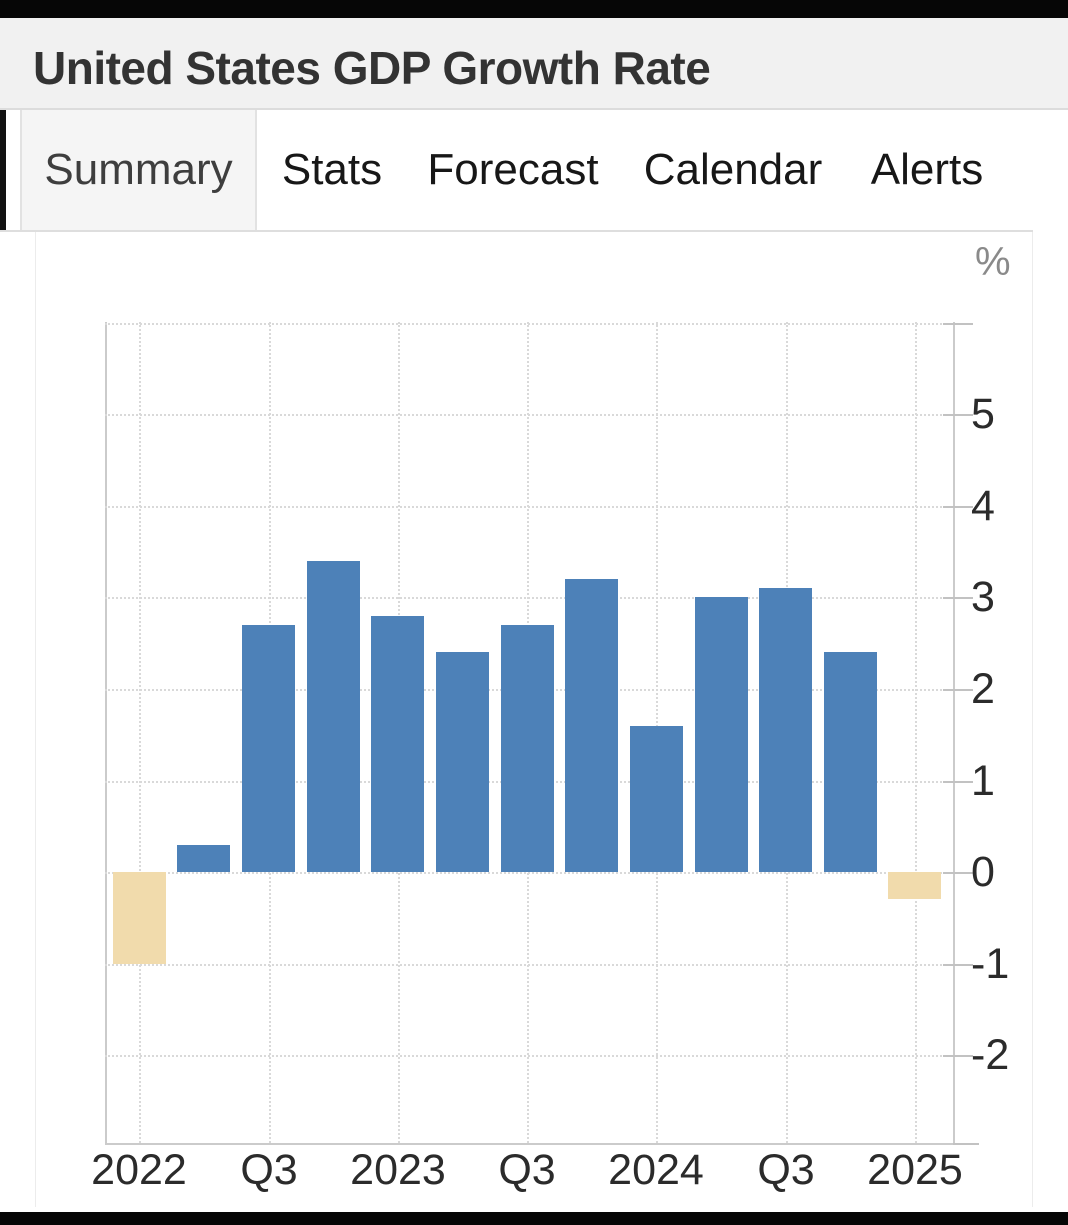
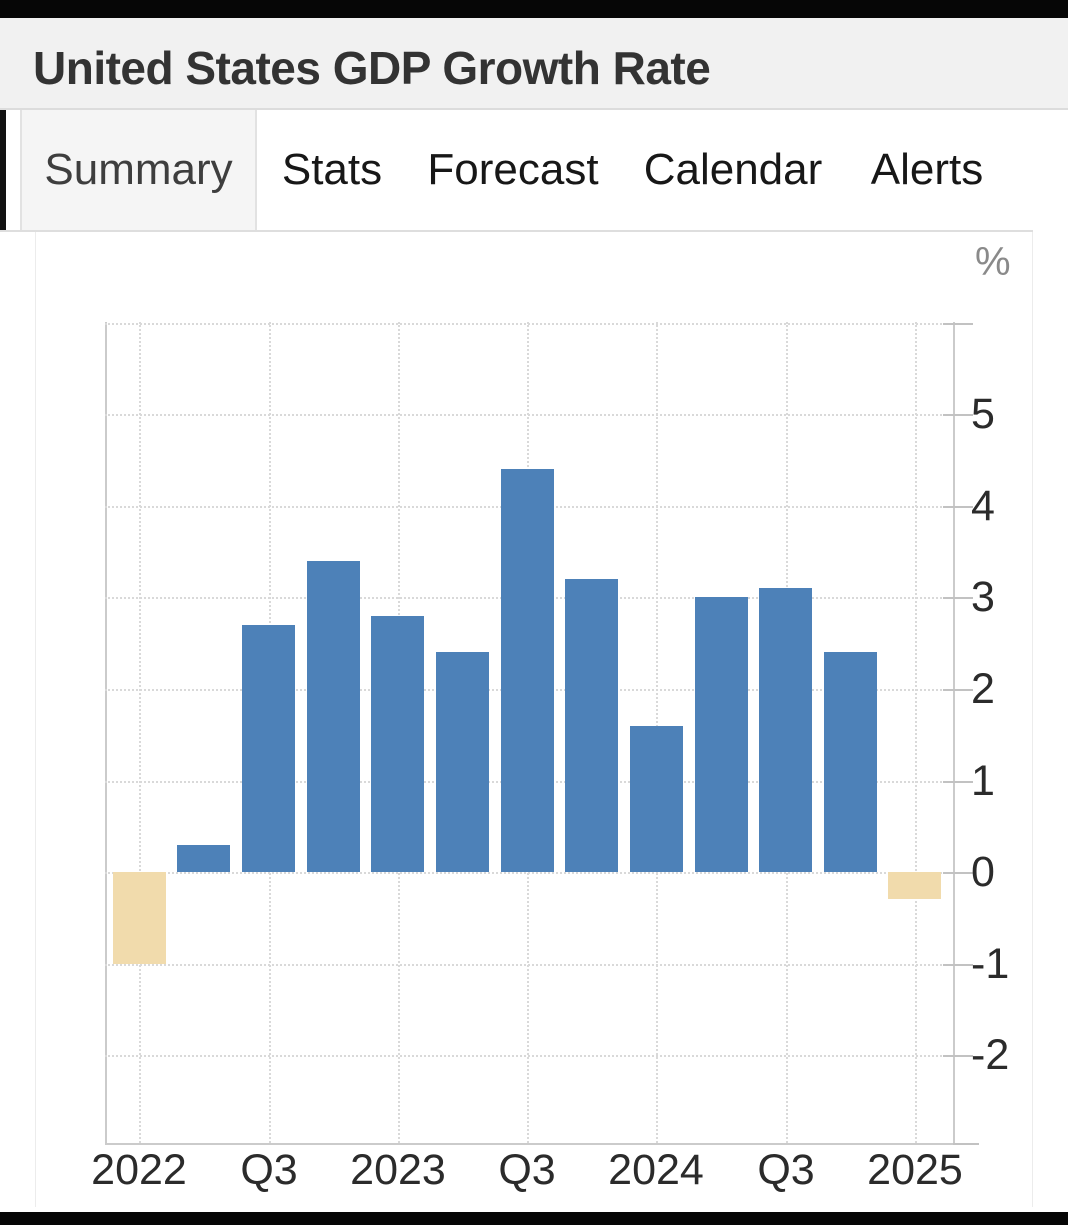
2023 Q3: 2.7 -> 4.4
